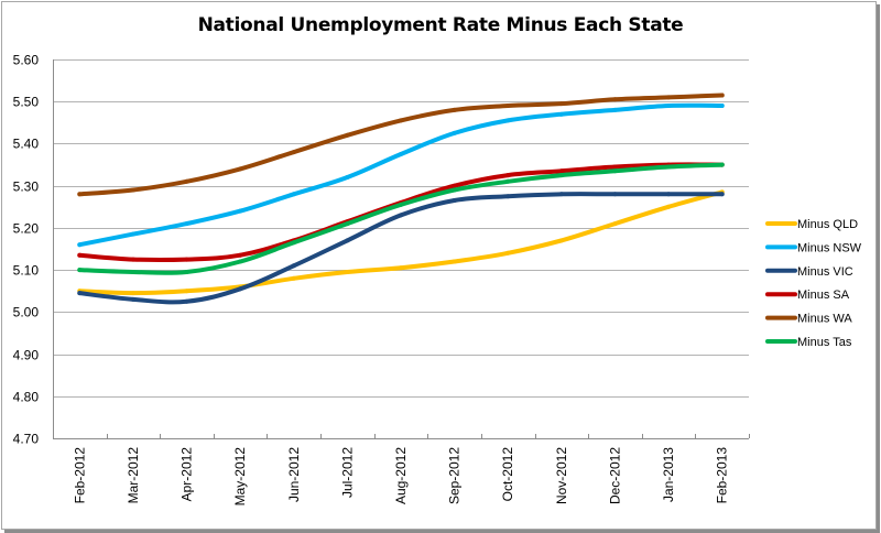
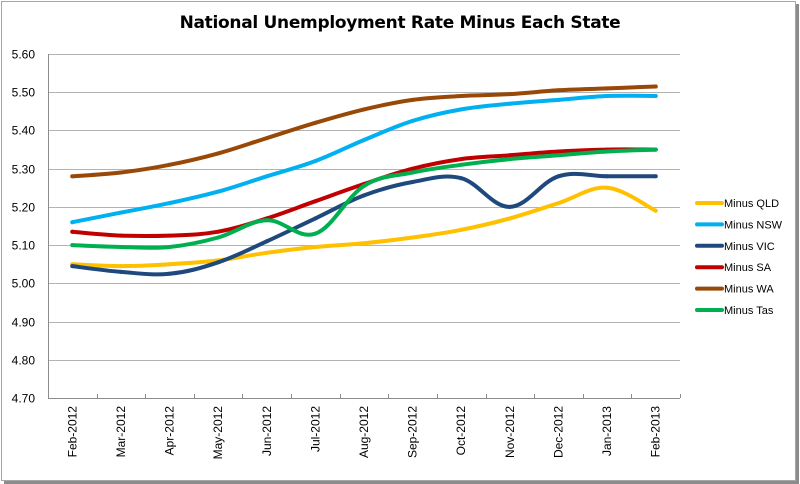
Minus Tas/Jul-2012: 5.21 -> 5.13
Minus VIC/Nov-2012: 5.28 -> 5.20
Minus QLD/Feb-2013: 5.29 -> 5.19
